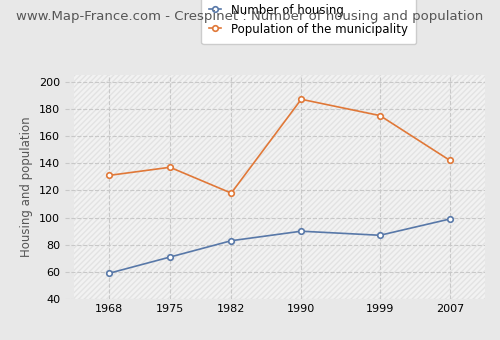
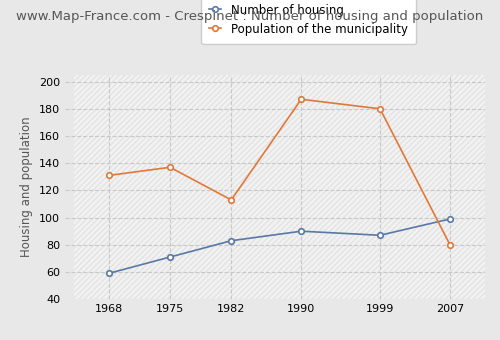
Population of the municipality/1982: 118 -> 113
Population of the municipality/1999: 175 -> 180
Population of the municipality/2007: 142 -> 80
